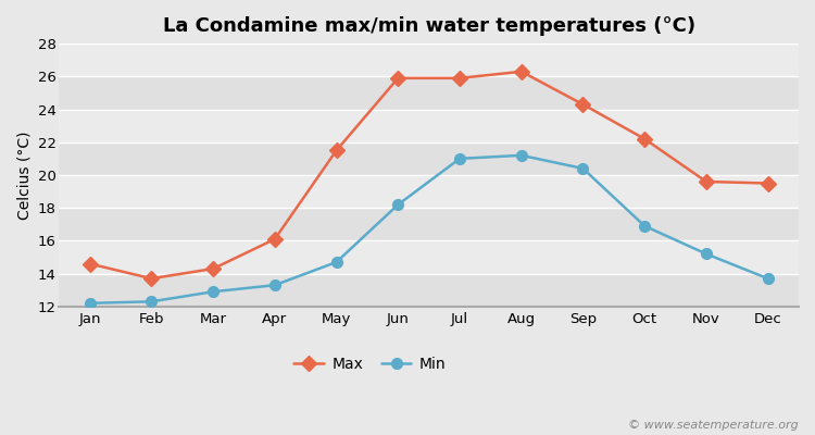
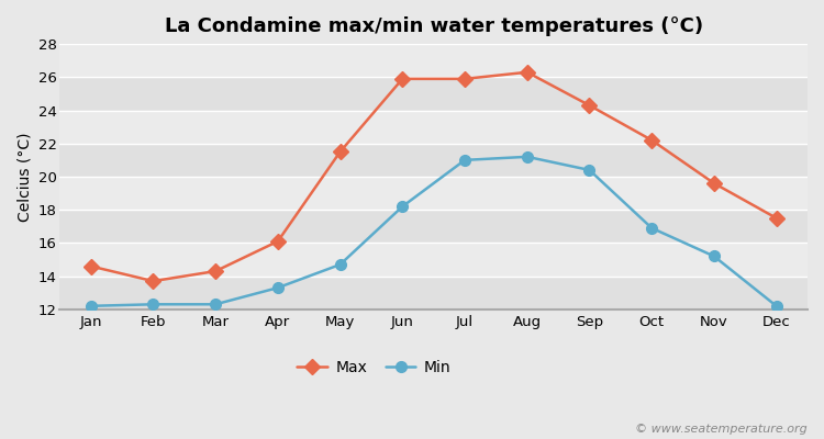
Min/Mar: 12.9 -> 12.3
Max/Dec: 19.5 -> 17.5
Min/Dec: 13.7 -> 12.2
